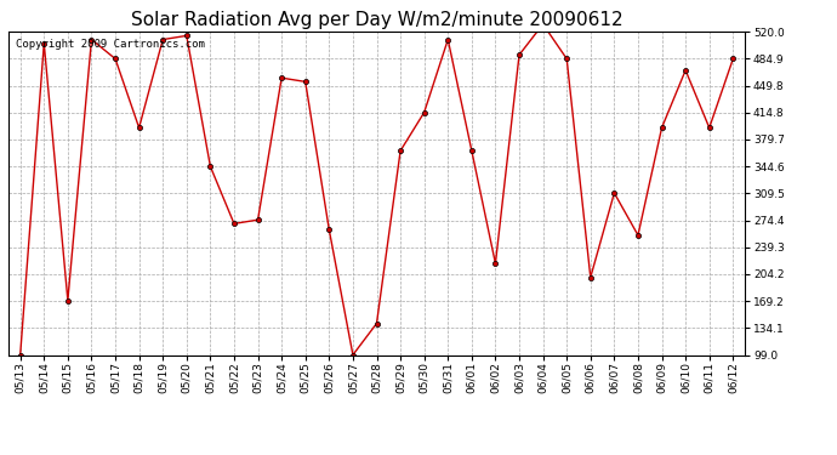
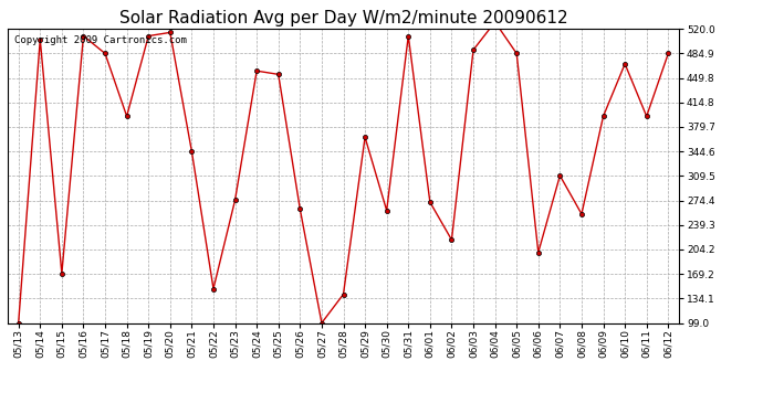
05/22: 270 -> 148
05/30: 415 -> 260
06/01: 365 -> 272
